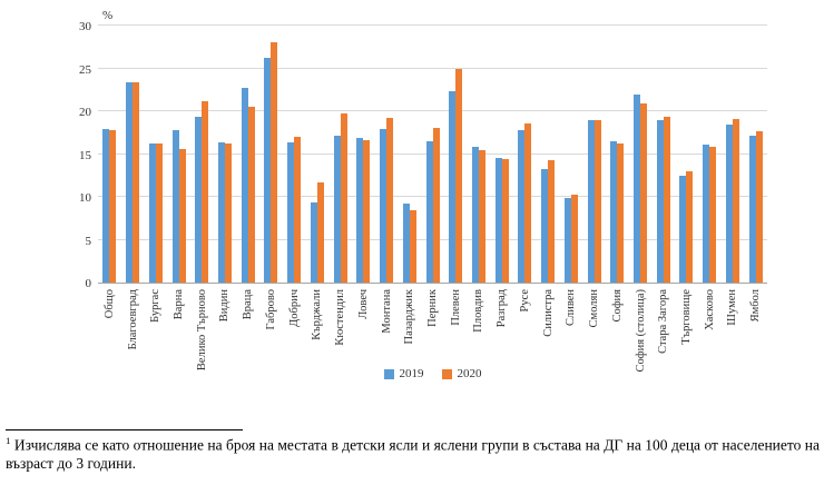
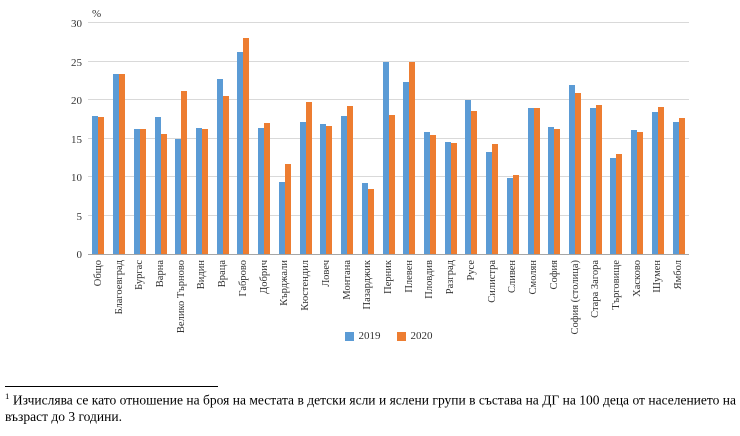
2019/Велико Търново: 19 -> 15
2019/Перник: 16 -> 25
2019/Русе: 18 -> 20
